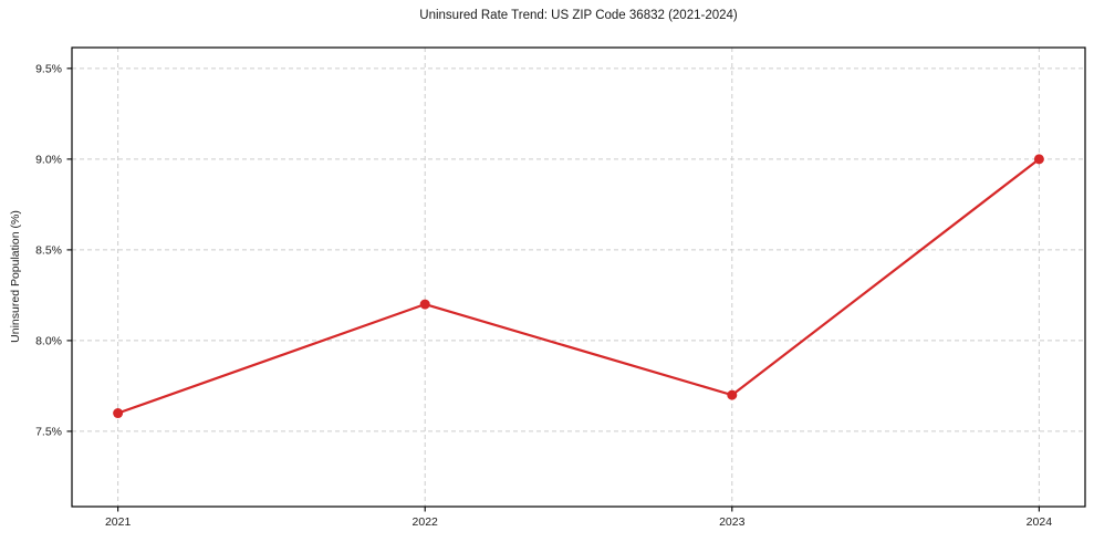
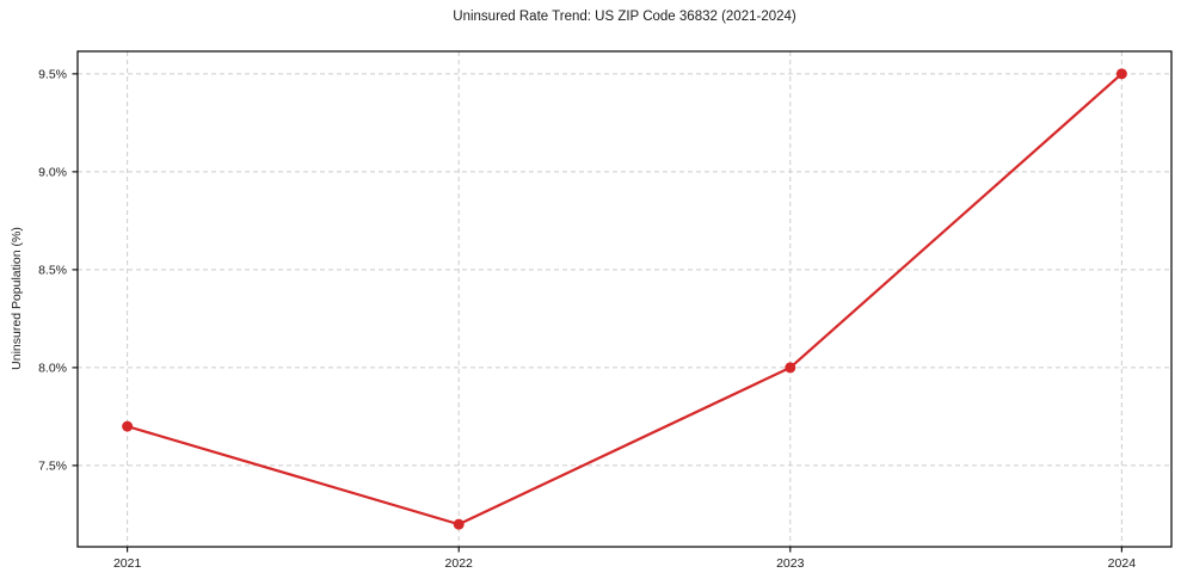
2021: 7.6% -> 7.7%
2022: 8.2% -> 7.2%
2023: 7.7% -> 8.0%
2024: 9.0% -> 9.5%
